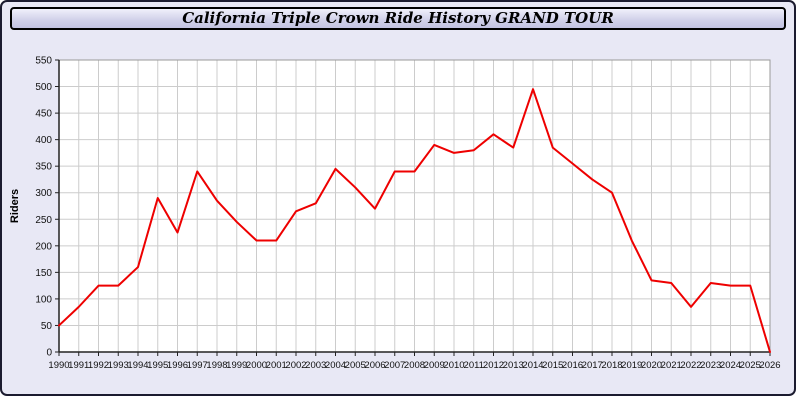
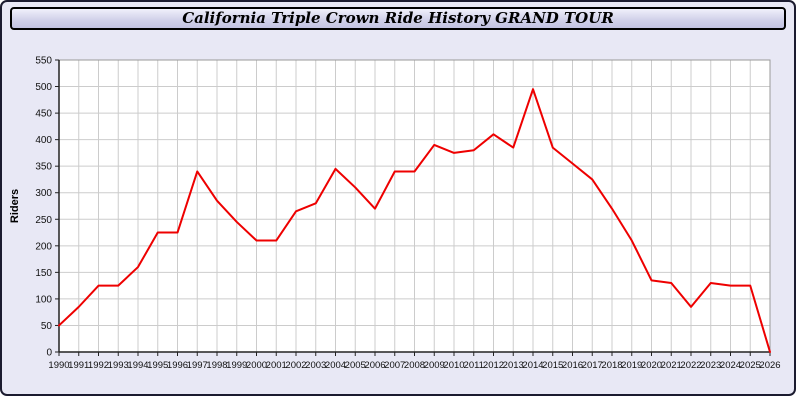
1995: 290 -> 220
2018: 300 -> 270
